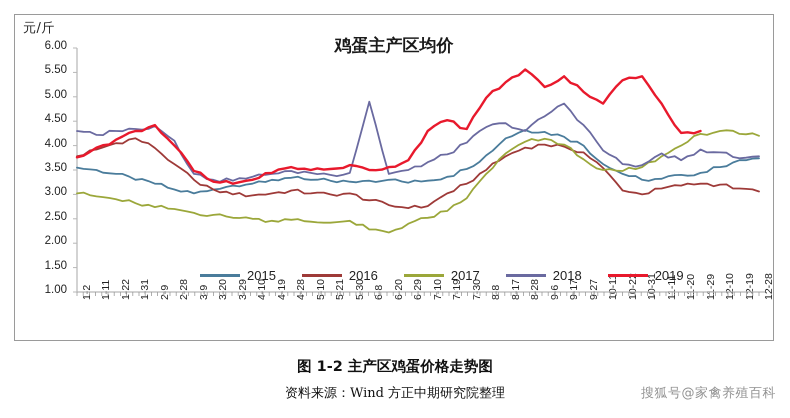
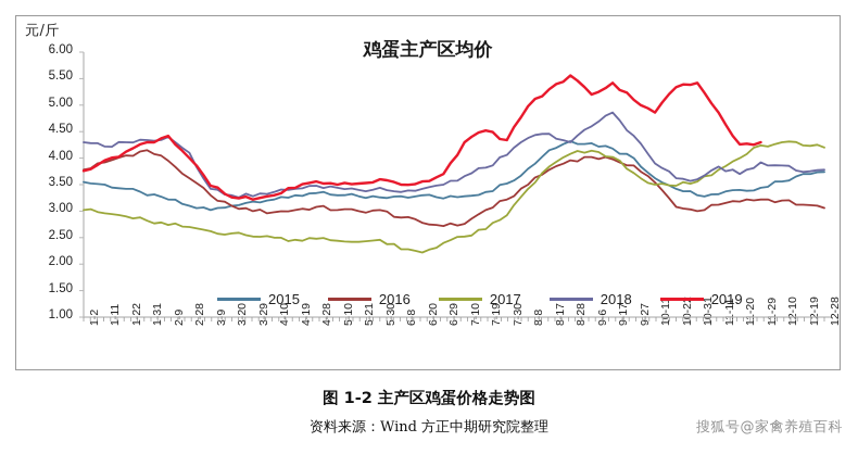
2018/6-8: 4.9 -> 3.4
